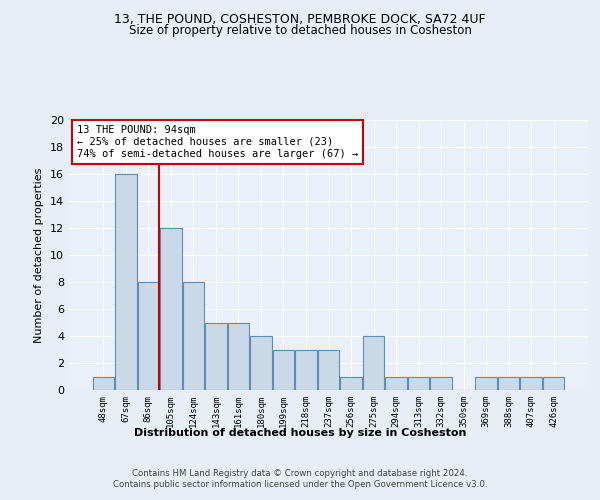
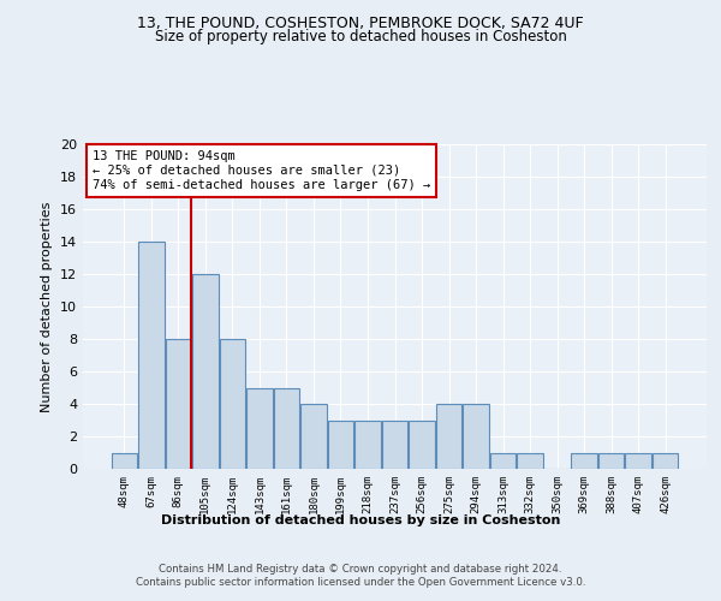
67sqm: 16 -> 14
256sqm: 1 -> 3
294sqm: 1 -> 4
